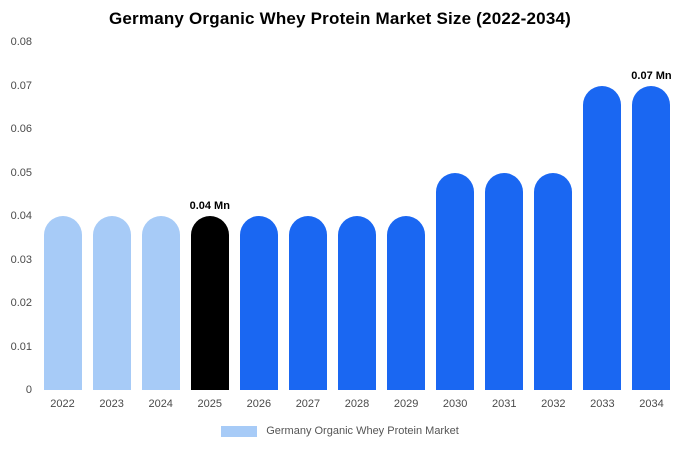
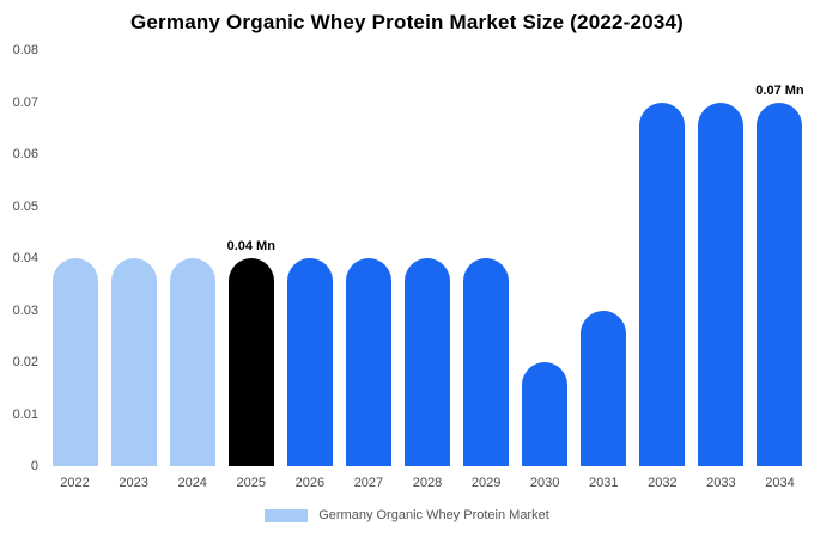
2030: 0.05 -> 0.02
2031: 0.05 -> 0.03
2032: 0.05 -> 0.07
